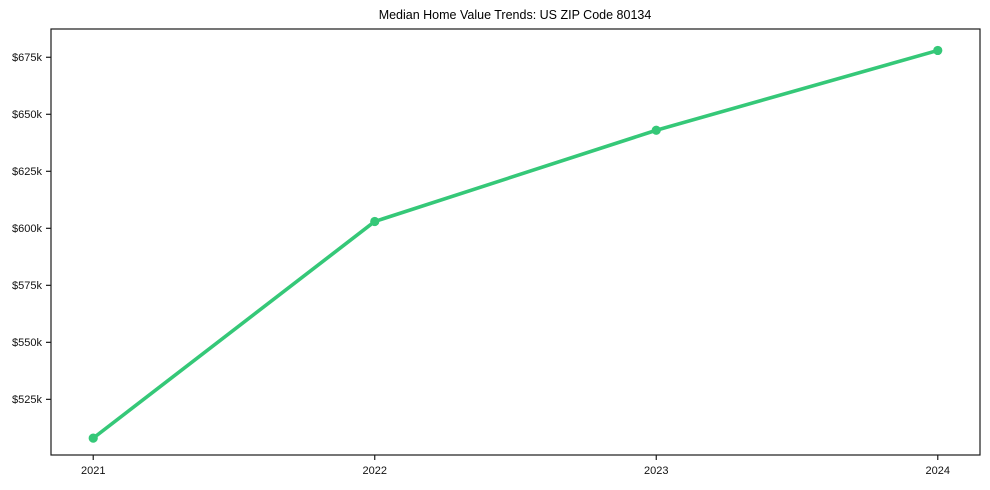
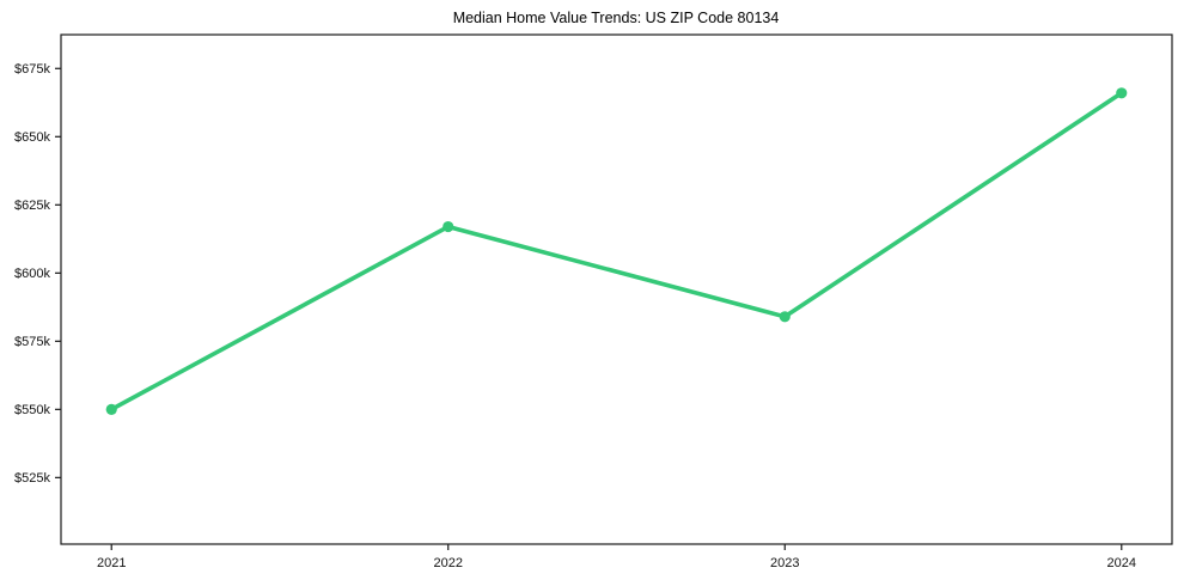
2021: $508k -> $550k
2022: $603k -> $617k
2023: $643k -> $584k
2024: $678k -> $666k
